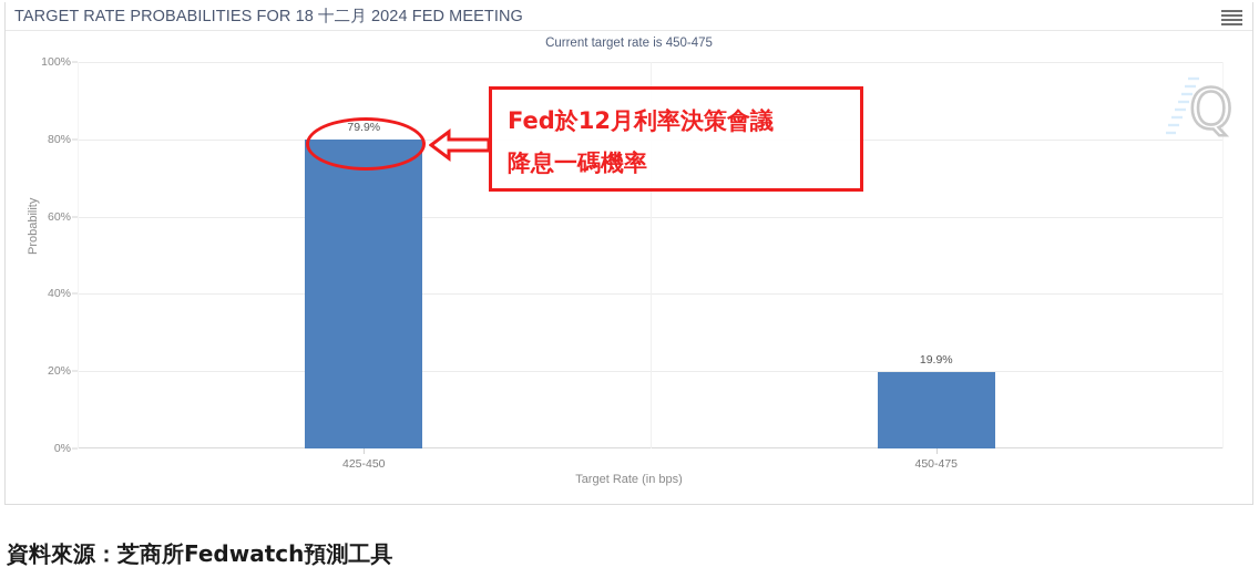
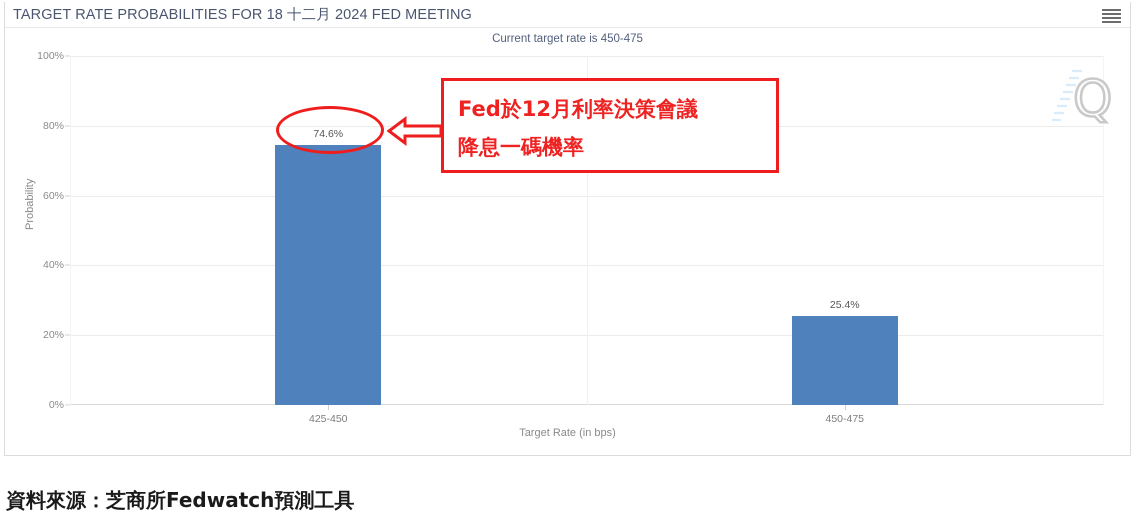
425-450: 79.9% -> 74.6%
450-475: 19.9% -> 25.4%
